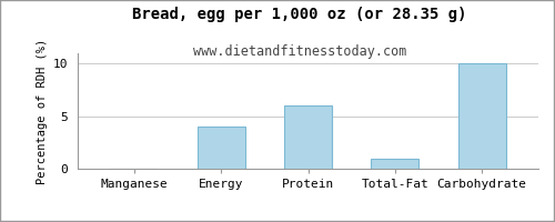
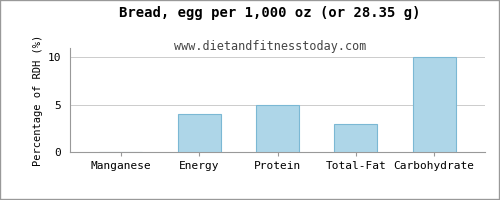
Protein: 6 -> 5
Total-Fat: 1 -> 3
